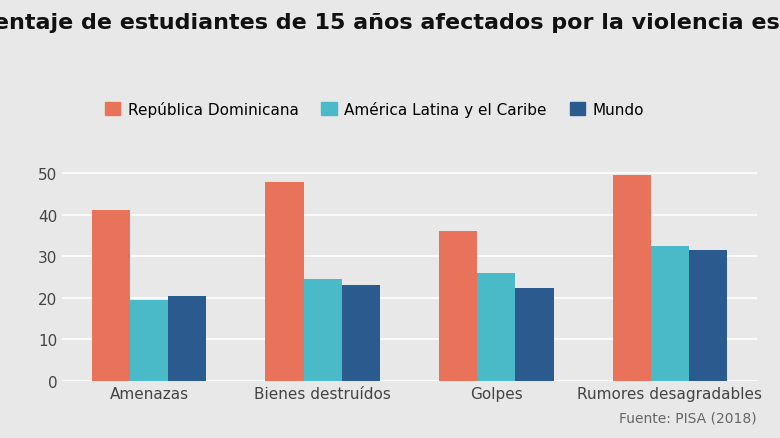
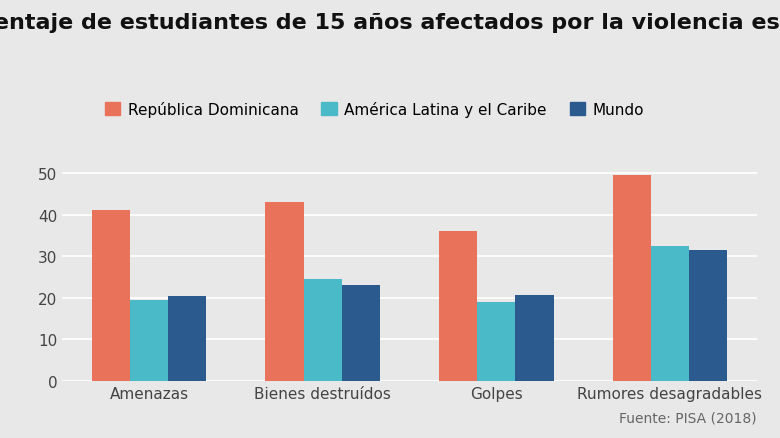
República Dominicana/Bienes destruídos: 48.0 -> 43.2
América Latina y el Caribe/Golpes: 26.0 -> 19.0
Mundo/Golpes: 22.5 -> 20.6
